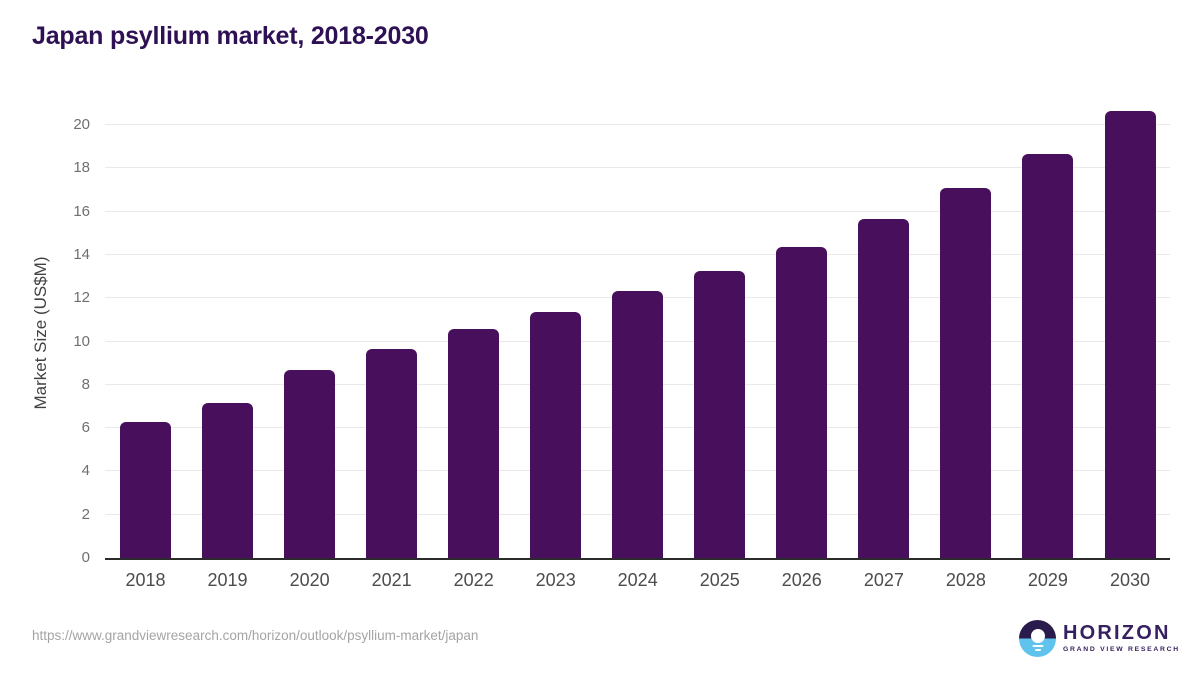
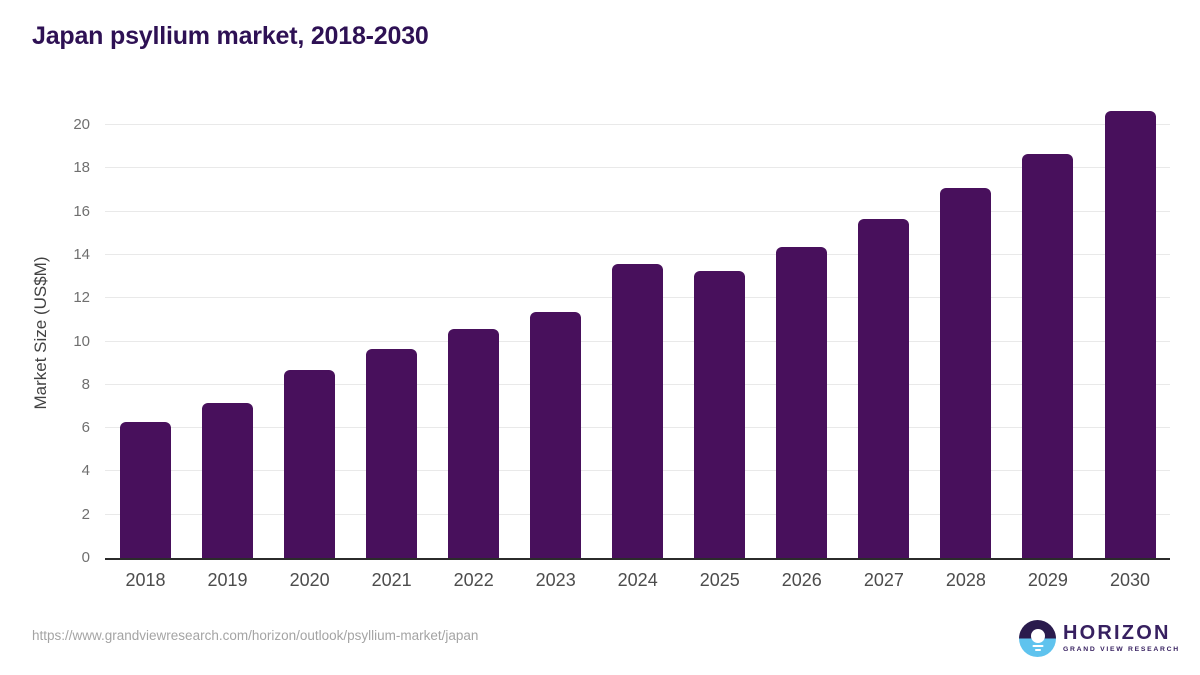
2024: 12.3 -> 13.6
